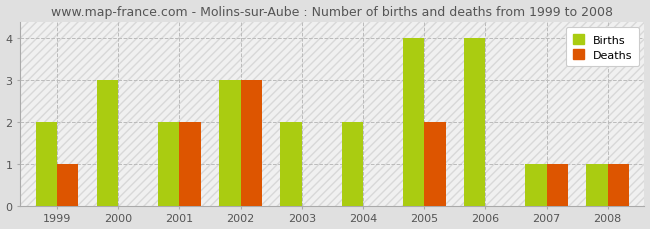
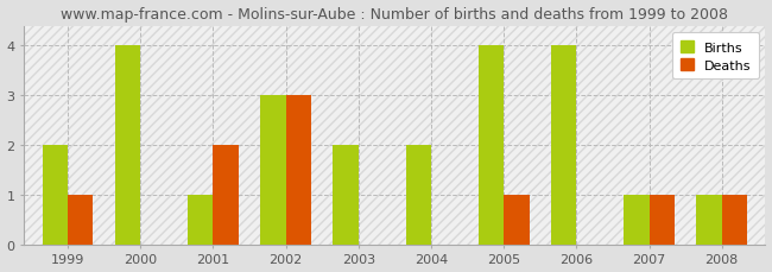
Births/2000: 3 -> 4
Births/2001: 2 -> 1
Deaths/2005: 2 -> 1
